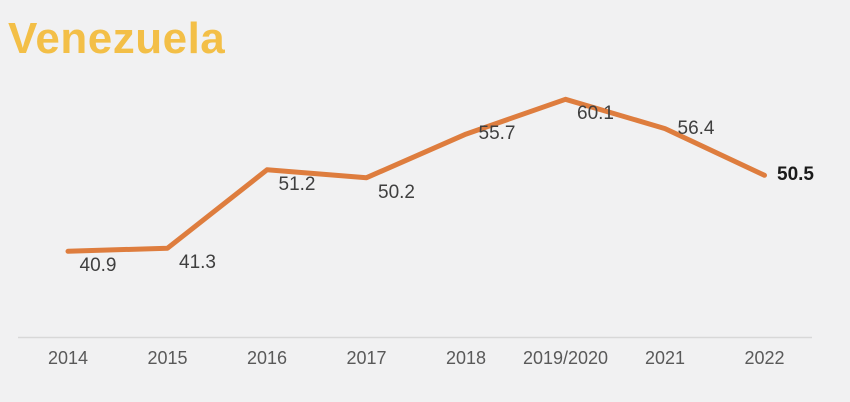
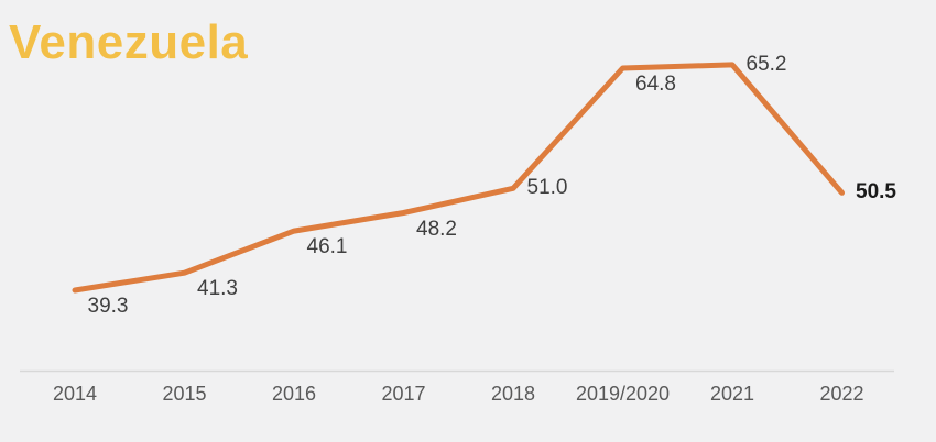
2014: 40.9 -> 39.3
2016: 51.2 -> 46.1
2017: 50.2 -> 48.2
2018: 55.7 -> 51.0
2019/2020: 60.1 -> 64.8
2021: 56.4 -> 65.2
